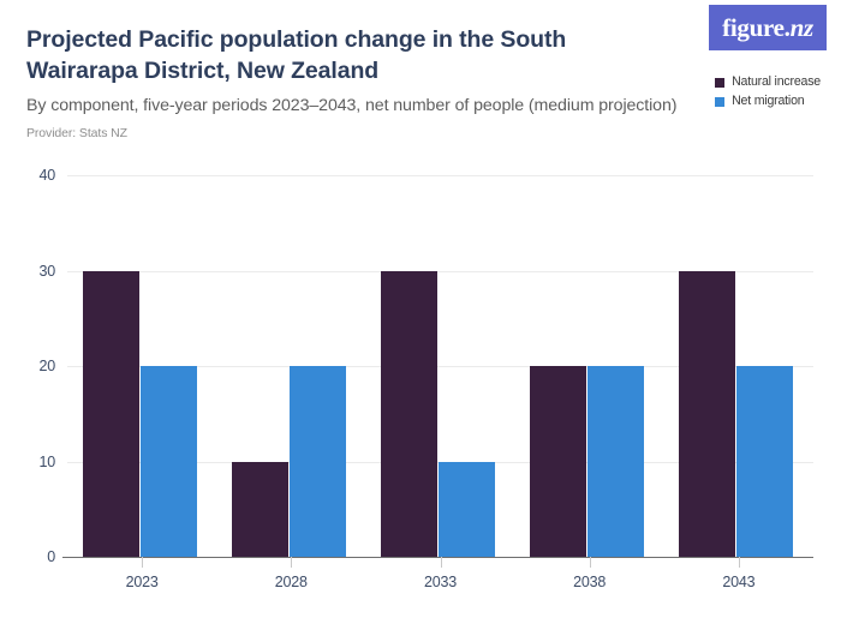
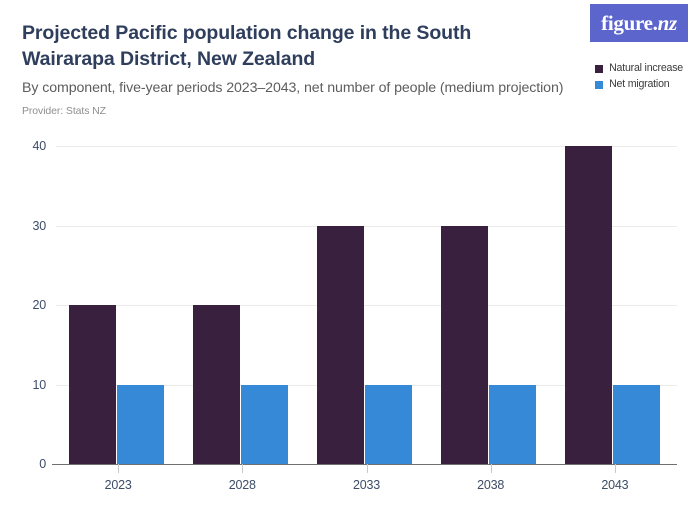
Natural increase/2023: 30 -> 20
Net migration/2023: 20 -> 10
Natural increase/2028: 10 -> 20
Net migration/2028: 20 -> 10
Natural increase/2038: 20 -> 30
Net migration/2038: 20 -> 10
Natural increase/2043: 30 -> 40
Net migration/2043: 20 -> 10
